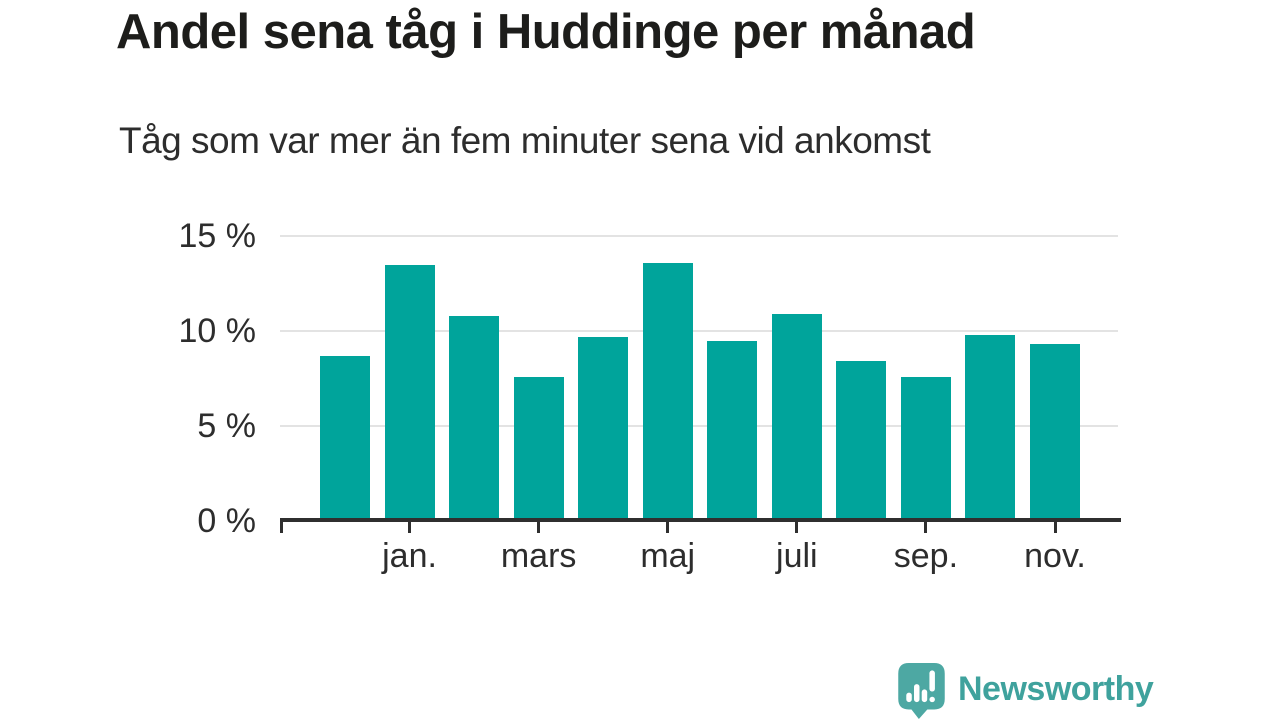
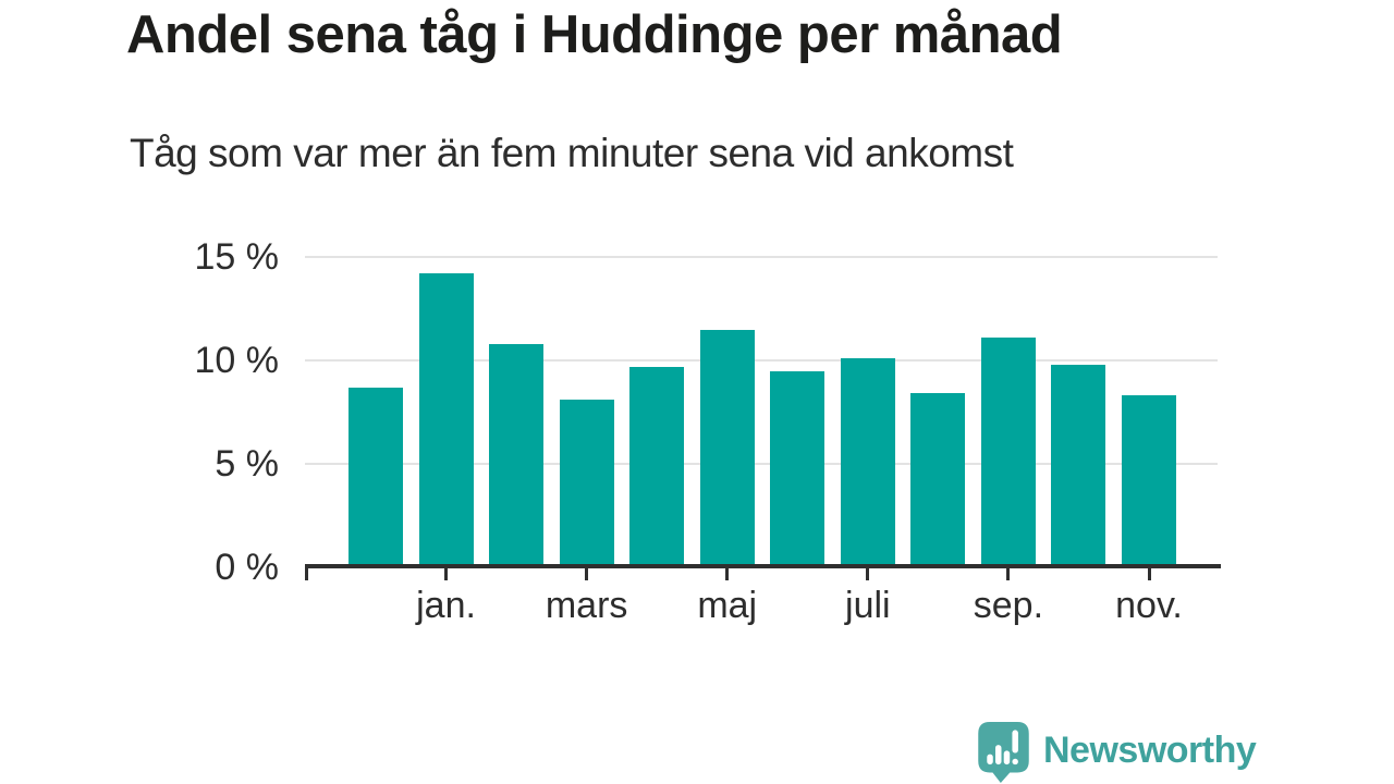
jan.: 13.5% -> 14.2%
mars: 7.6% -> 8.1%
maj: 13.6% -> 11.5%
juli: 10.9% -> 10.1%
sep.: 7.6% -> 11.1%
nov.: 9.3% -> 8.3%
